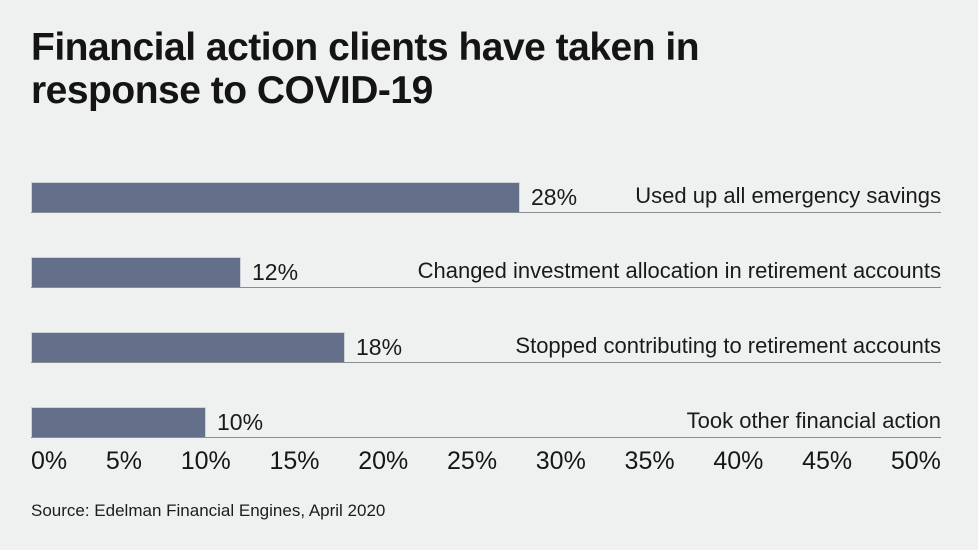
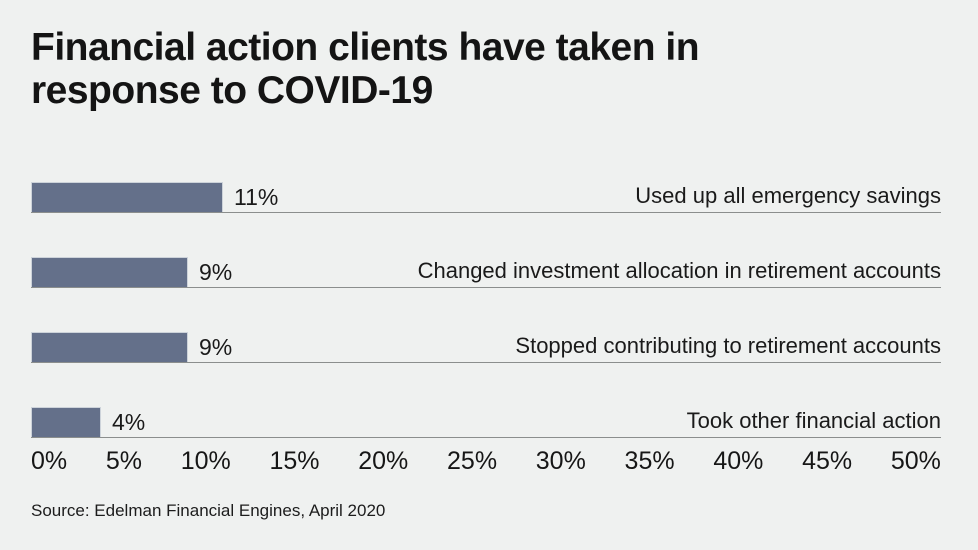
Used up all emergency savings: 28% -> 11%
Changed investment allocation in retirement accounts: 12% -> 9%
Stopped contributing to retirement accounts: 18% -> 9%
Took other financial action: 10% -> 4%
